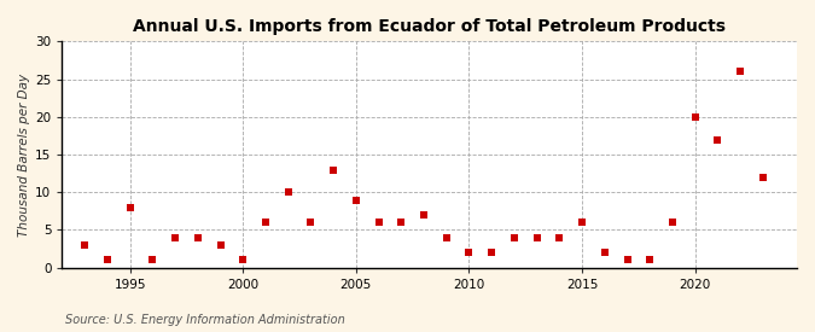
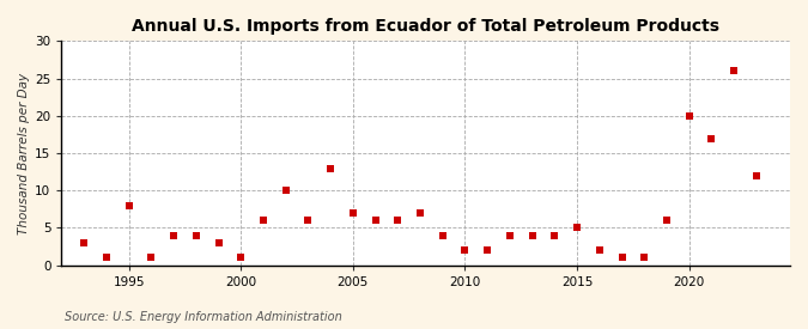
2005: 9 -> 7
2015: 6 -> 5
